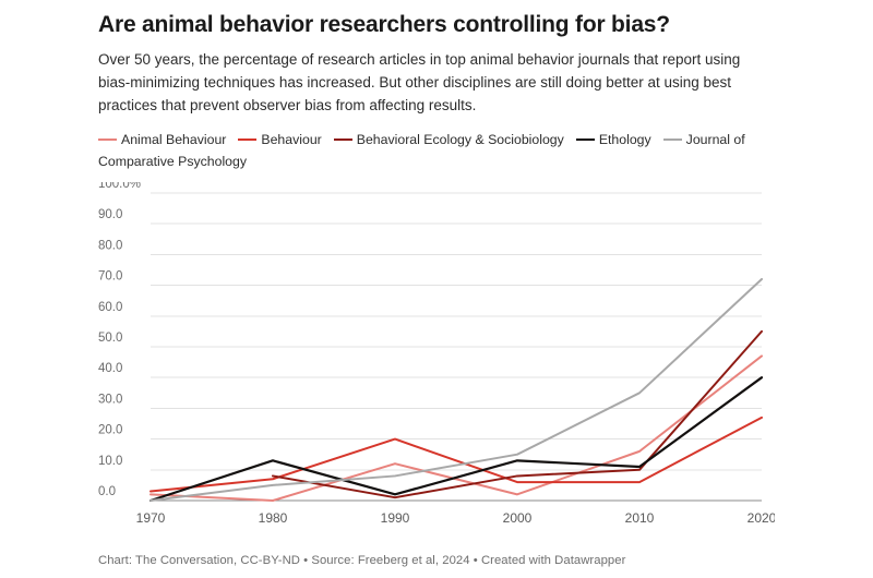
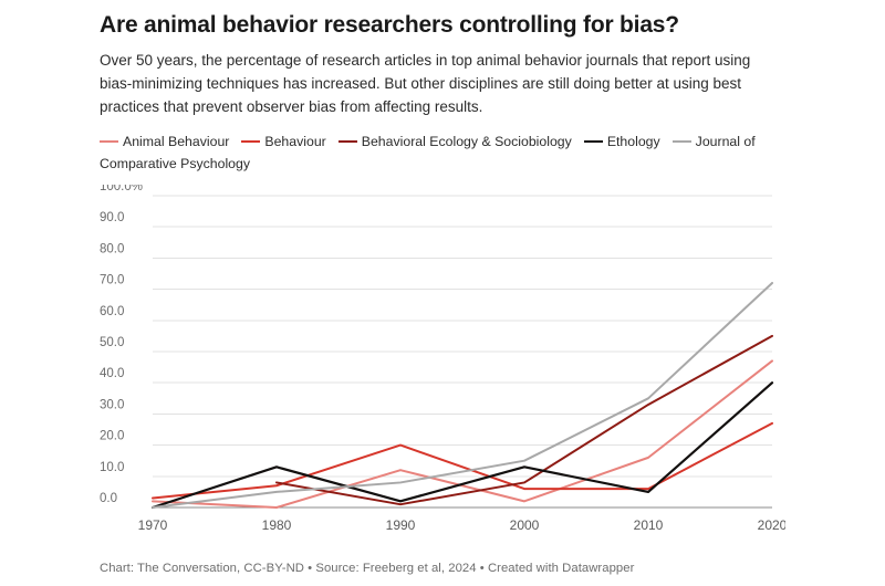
Behavioral Ecology & Sociobiology/2010: 10% -> 33%
Ethology/2010: 11% -> 5%
